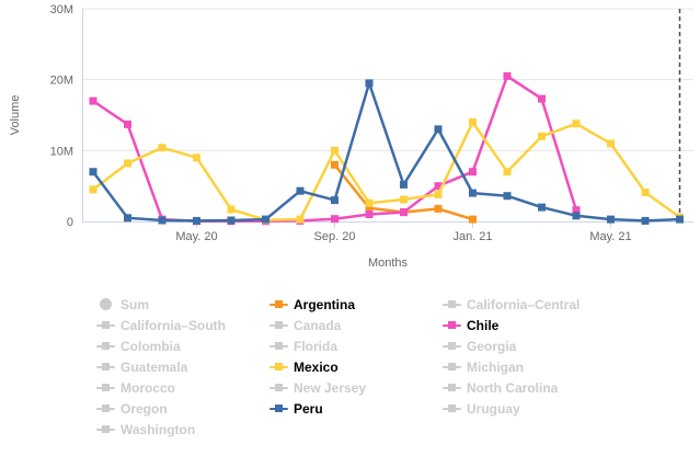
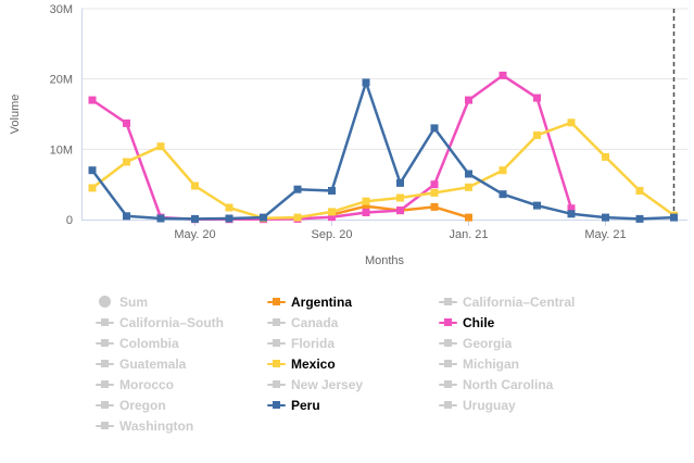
Mexico/May. 20: 9M -> 5M
Argentina/Sep. 20: 8M -> 1M
Mexico/Sep. 20: 10M -> 1M
Peru/Sep. 20: 3M -> 4M
Chile/Jan. 21: 7M -> 17M
Mexico/Jan. 21: 14M -> 5M
Peru/Jan. 21: 4M -> 6M
Mexico/May. 21: 11M -> 9M
